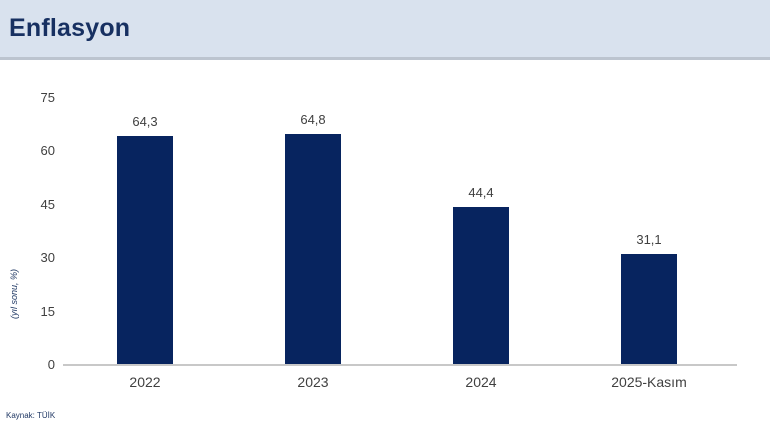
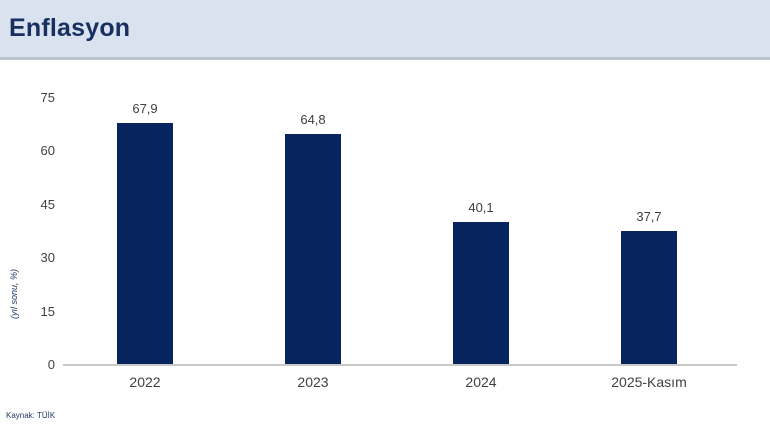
2022: 64,3 -> 67,9
2024: 44,4 -> 40,1
2025-Kasım: 31,1 -> 37,7
